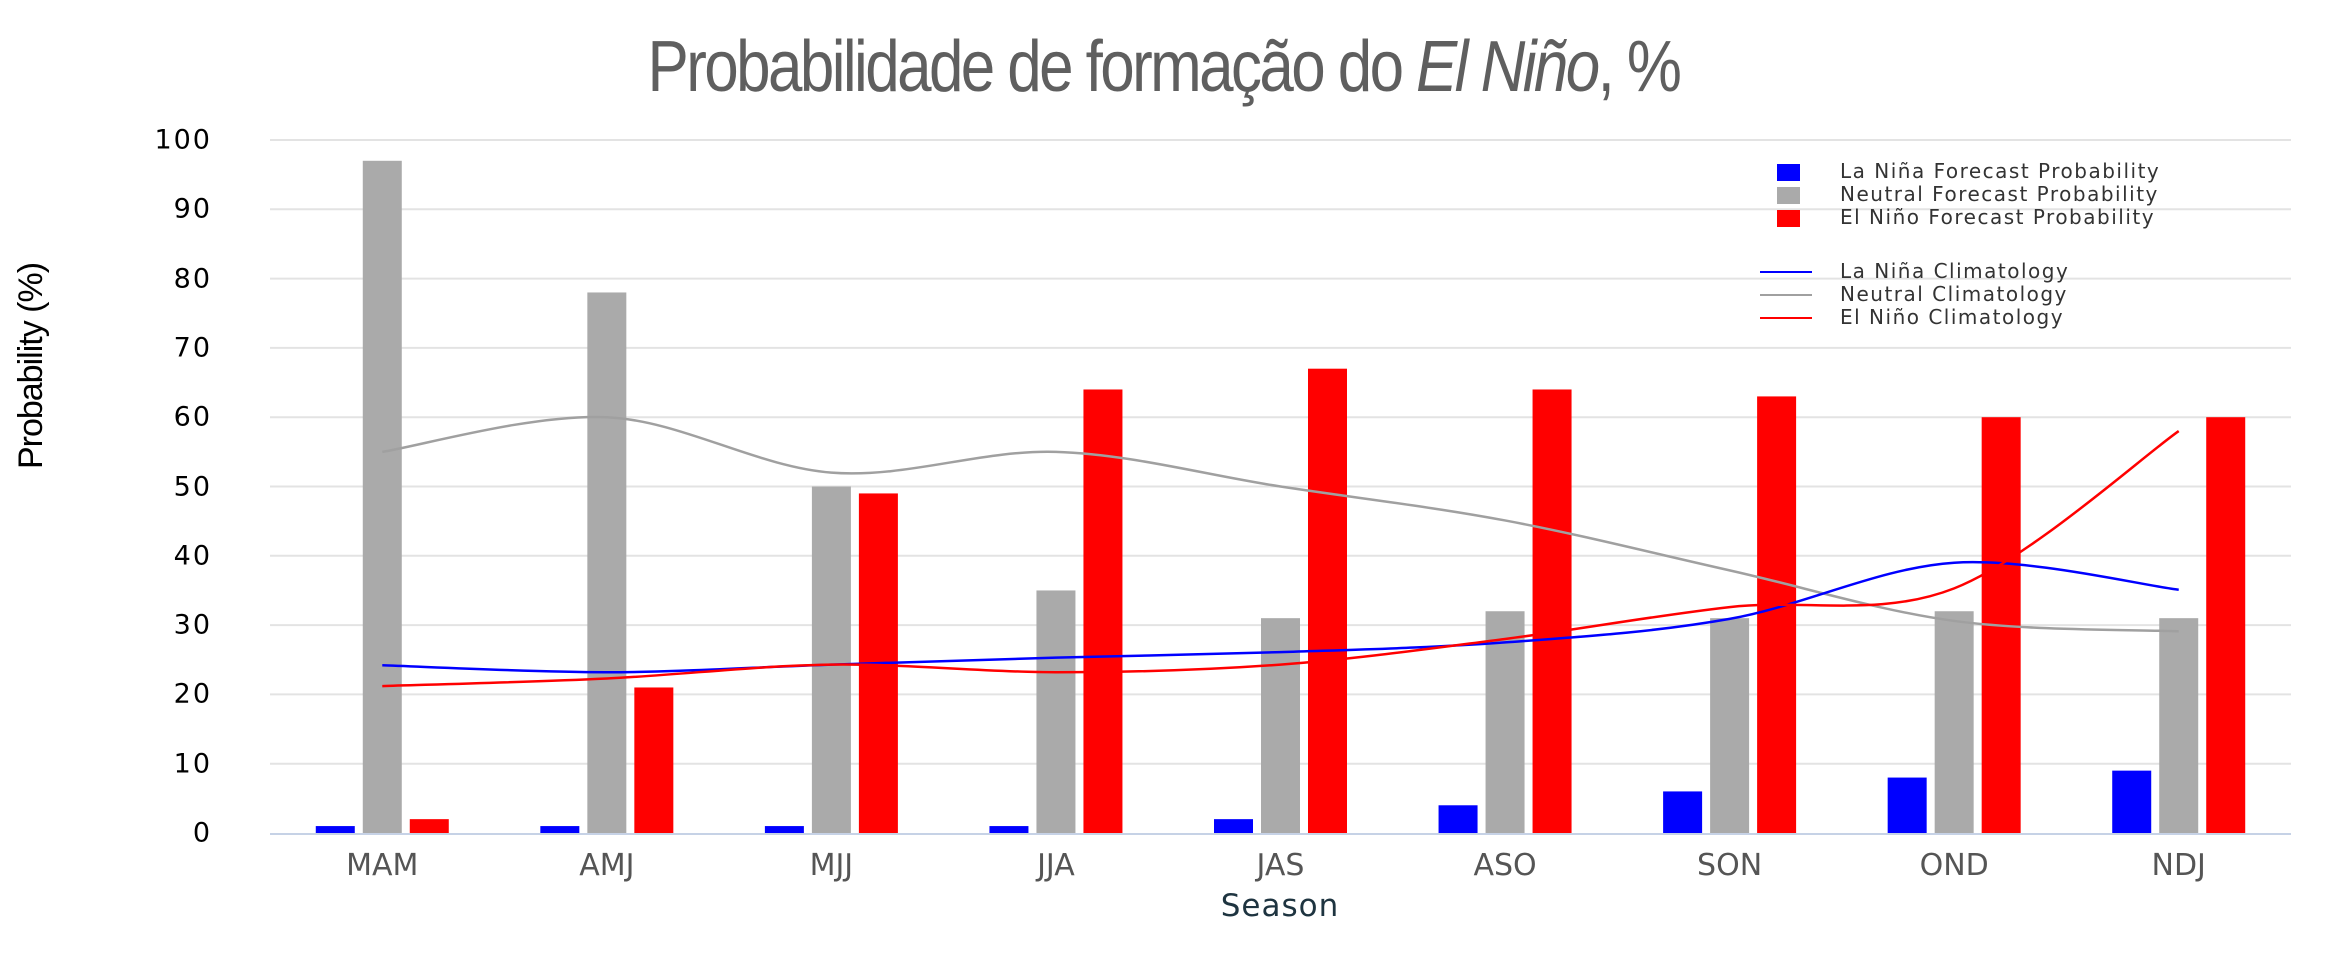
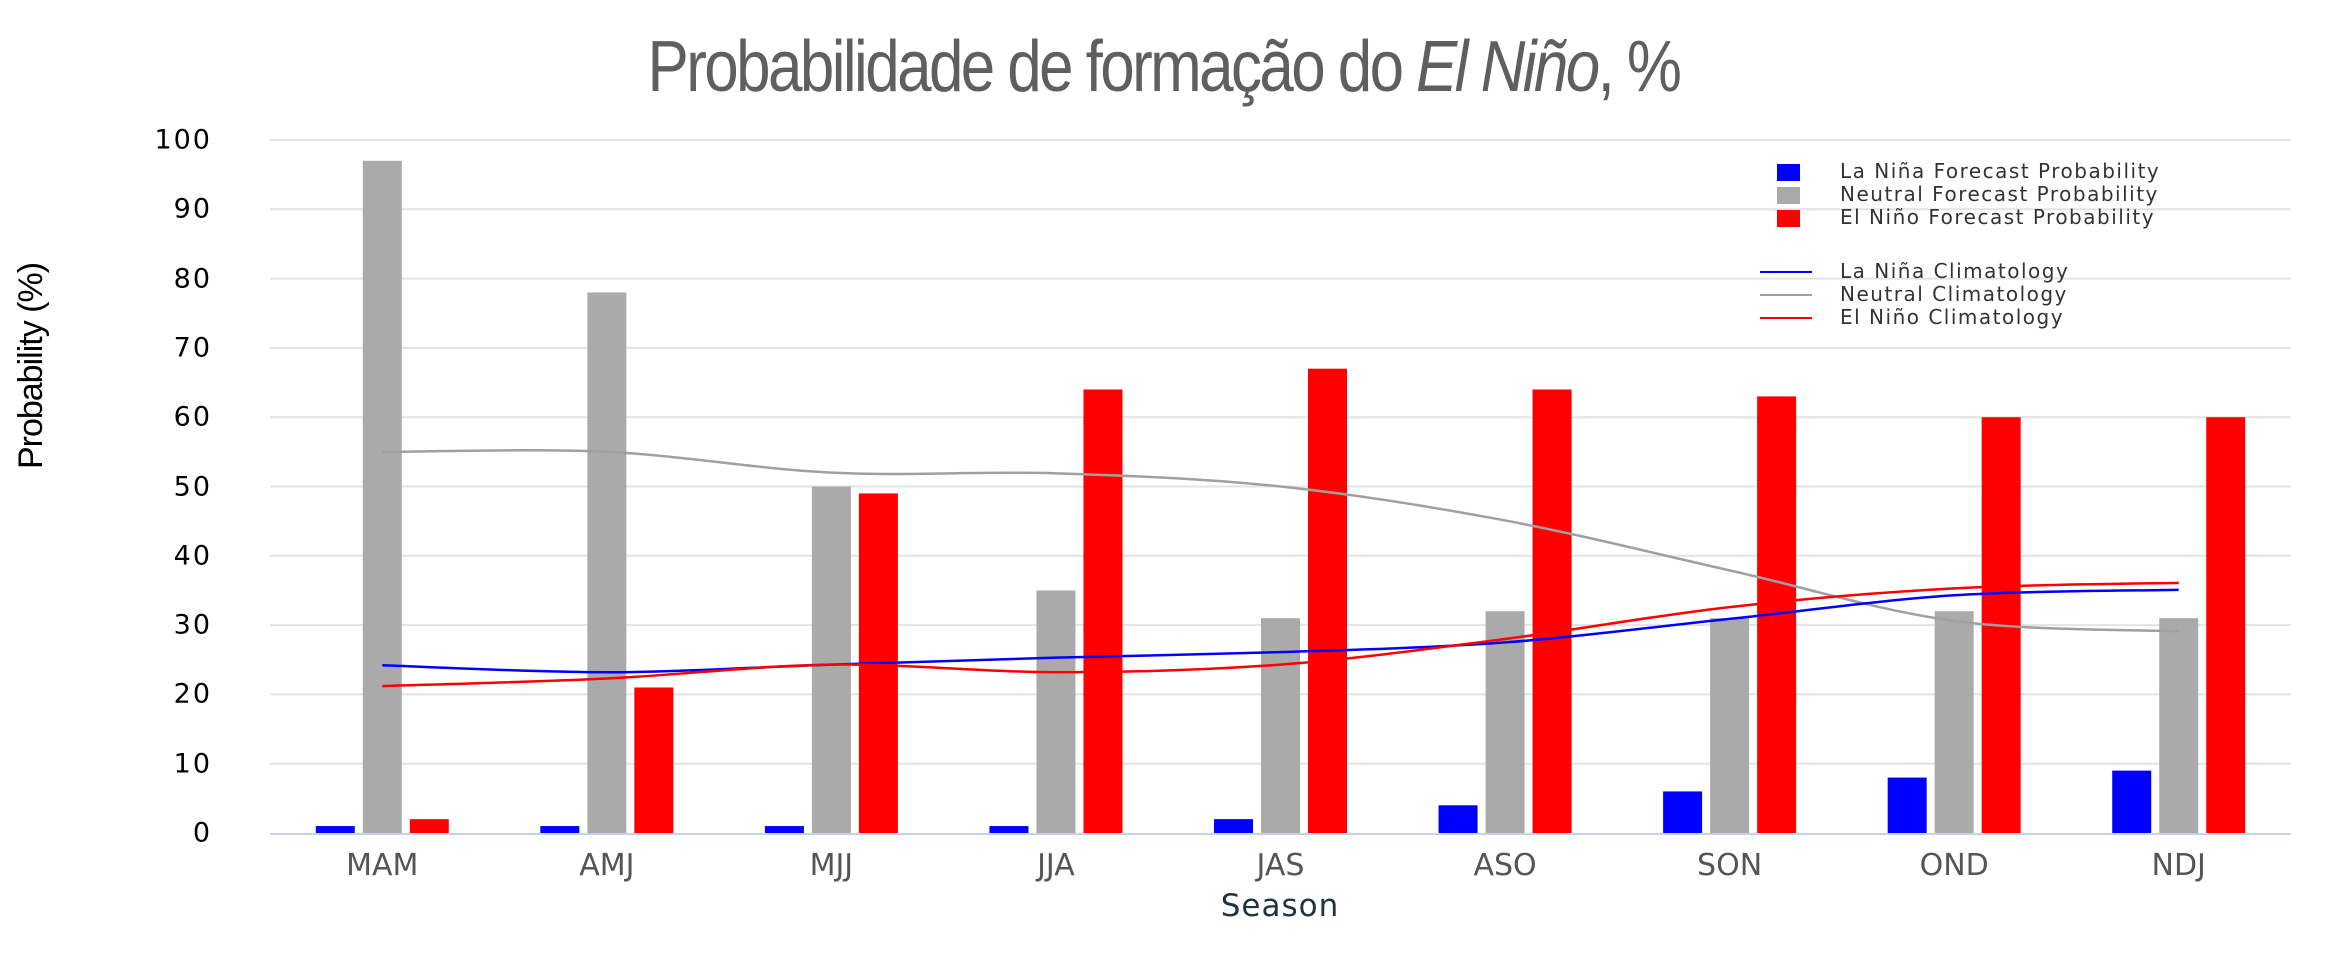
Neutral Climatology/AMJ: 60 -> 55
Neutral Climatology/JJA: 55 -> 52
La Niña Climatology/OND: 39 -> 34
El Niño Climatology/NDJ: 58 -> 36
